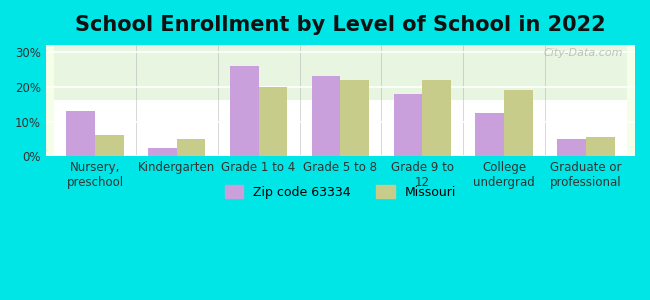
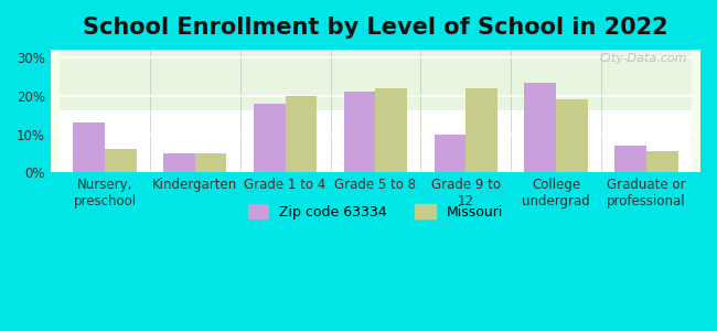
Zip code 63334/Kindergarten: 2.5% -> 5.0%
Zip code 63334/Grade 1 to 4: 26.0% -> 18.0%
Zip code 63334/Grade 5 to 8: 23.0% -> 21.0%
Zip code 63334/Grade 9 to 12: 18.0% -> 10.0%
Zip code 63334/College undergrad: 12.5% -> 23.5%
Zip code 63334/Graduate or professional: 5.0% -> 7.0%
